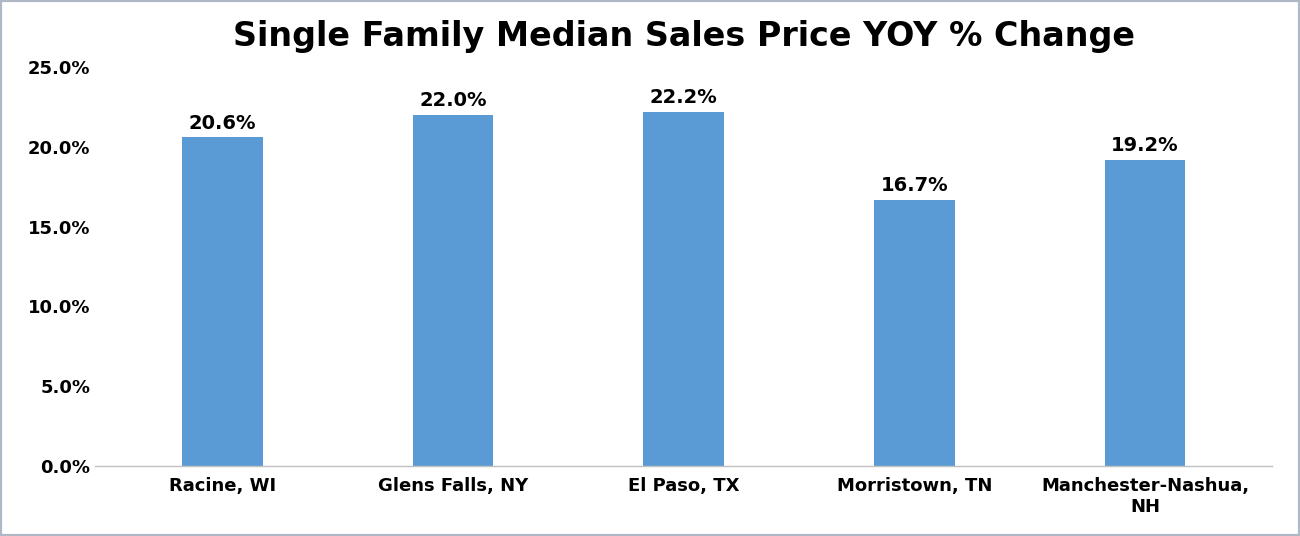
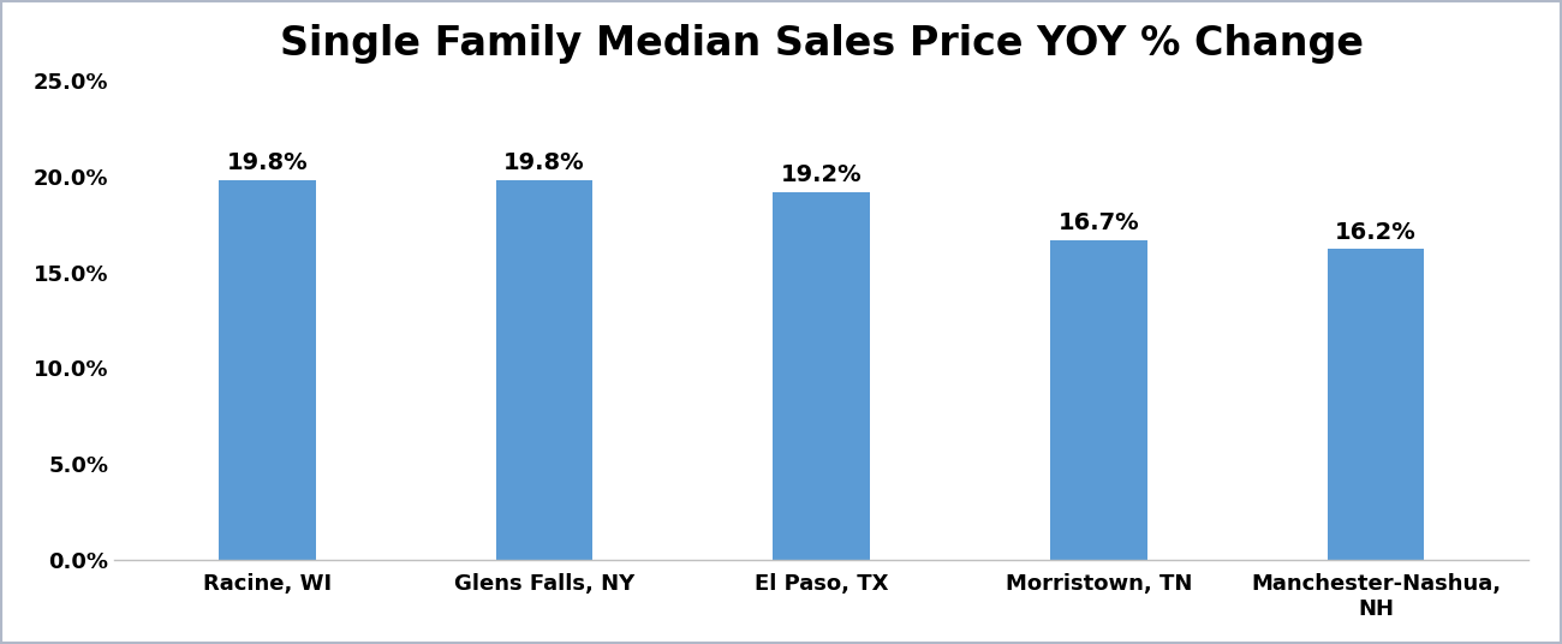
Racine, WI: 20.6% -> 19.8%
Glens Falls, NY: 22.0% -> 19.8%
El Paso, TX: 22.2% -> 19.2%
Manchester-Nashua, NH: 19.2% -> 16.2%
